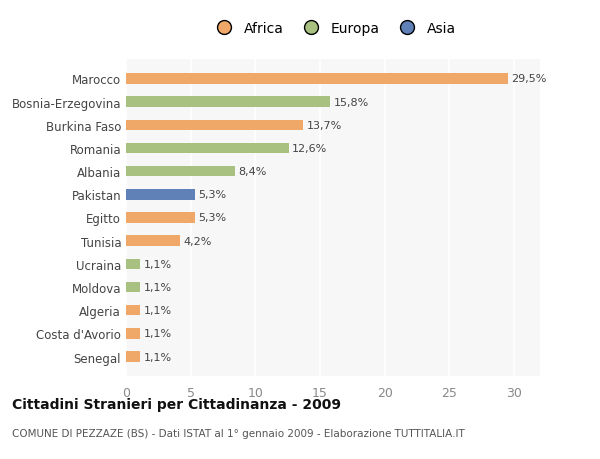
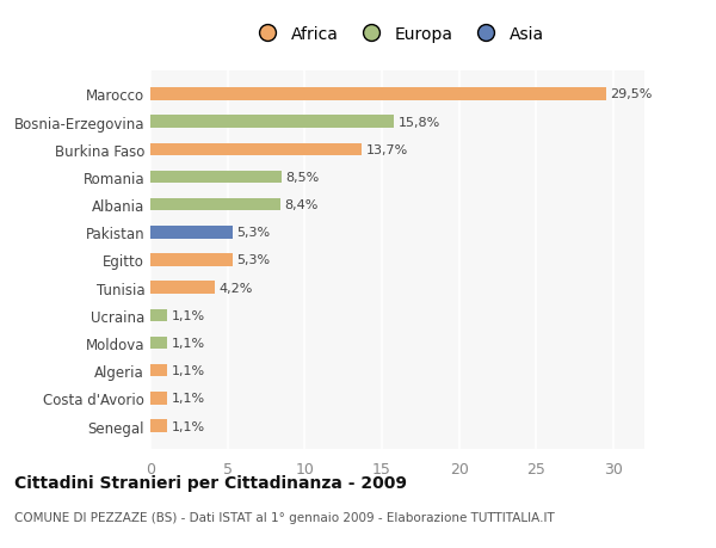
Romania: 12,6% -> 8,5%
